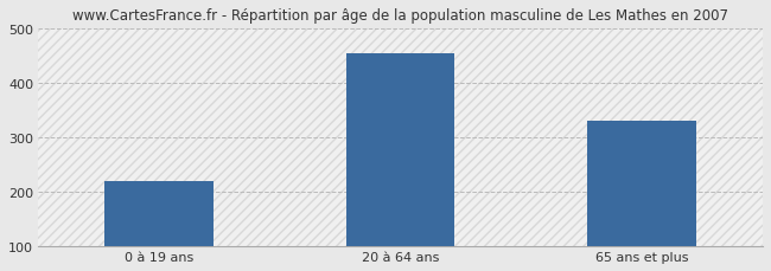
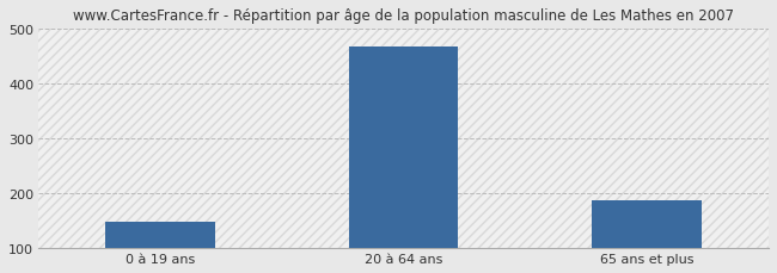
0 à 19 ans: 220 -> 148
20 à 64 ans: 455 -> 468
65 ans et plus: 330 -> 187
